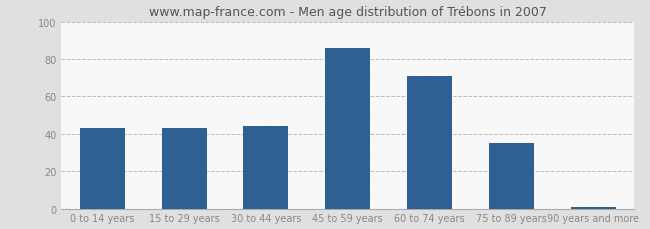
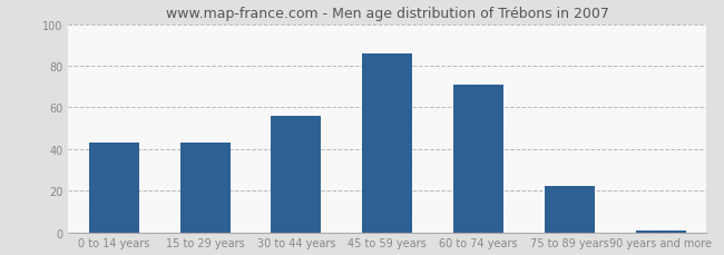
30 to 44 years: 44 -> 56
75 to 89 years: 35 -> 22
